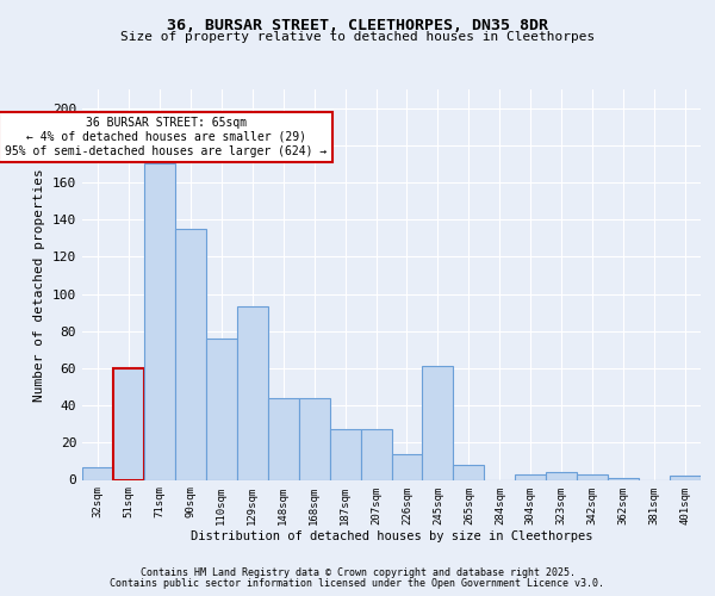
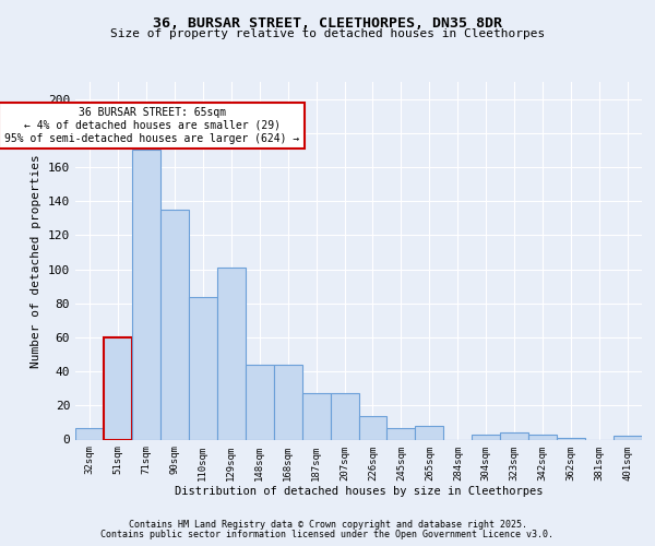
110sqm: 76 -> 84
129sqm: 93 -> 101
245sqm: 61 -> 7
